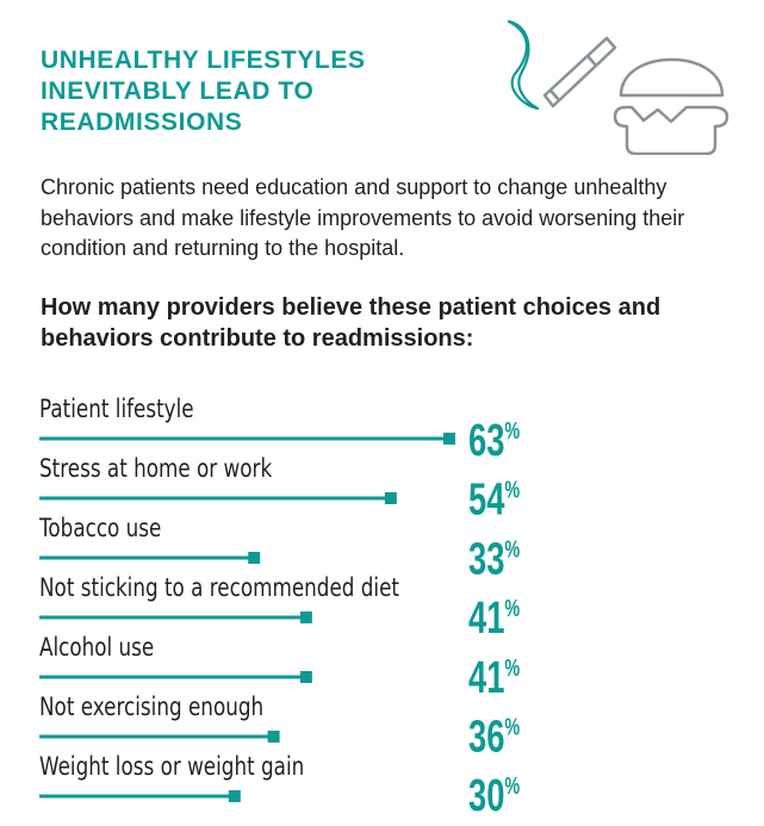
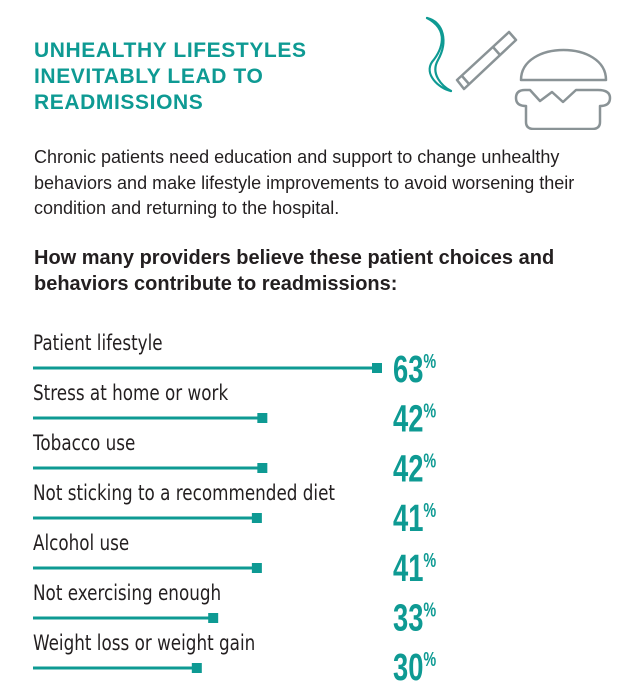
Stress at home or work: 54 -> 42
Tobacco use: 33 -> 42
Not exercising enough: 36 -> 33
